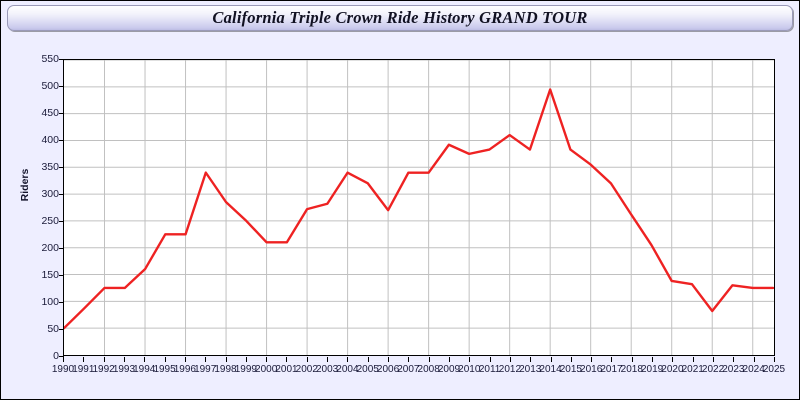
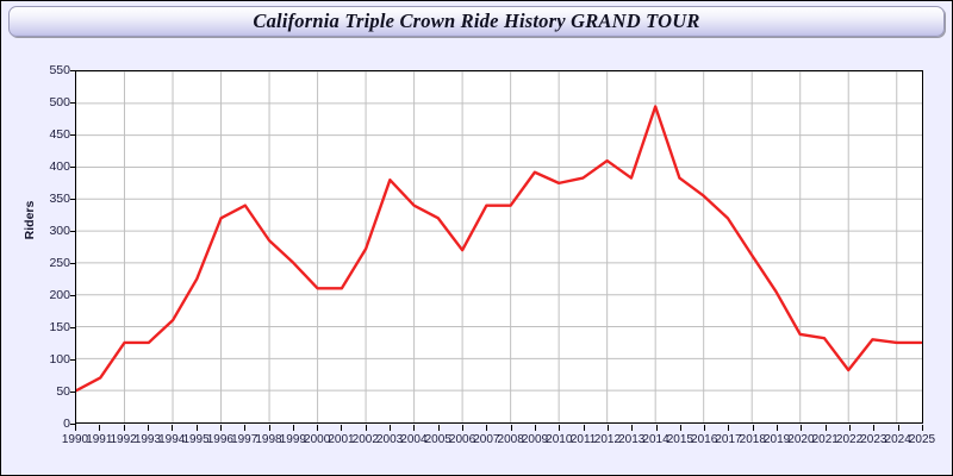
1991: 90 -> 70
1996: 220 -> 320
2003: 280 -> 380
